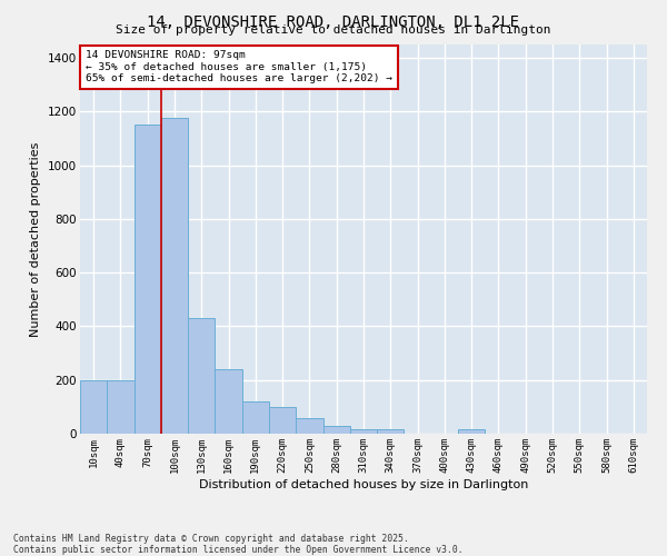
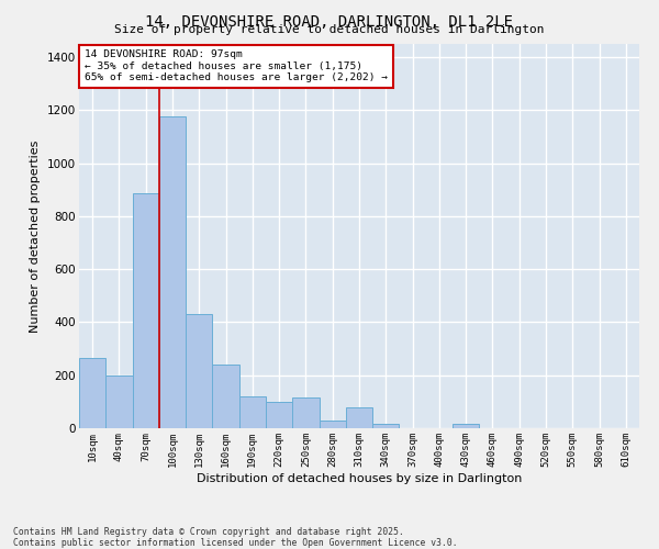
10sqm: 200 -> 265
70sqm: 1150 -> 885
250sqm: 60 -> 115
310sqm: 15 -> 80
